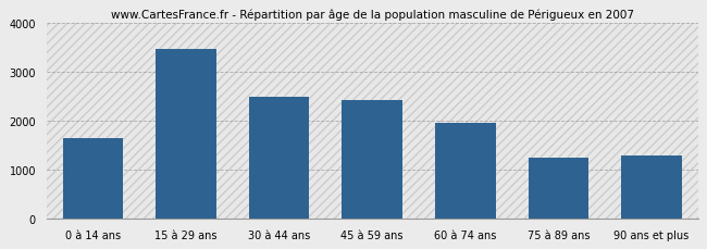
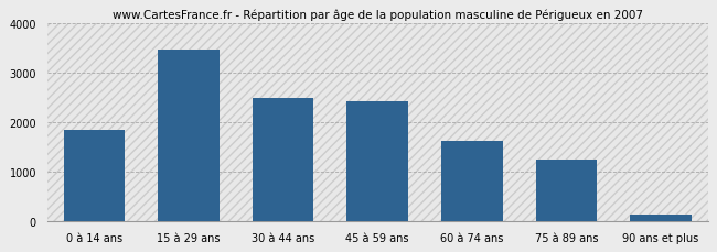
0 à 14 ans: 1650 -> 1850
60 à 74 ans: 1950 -> 1620
90 ans et plus: 1300 -> 130
